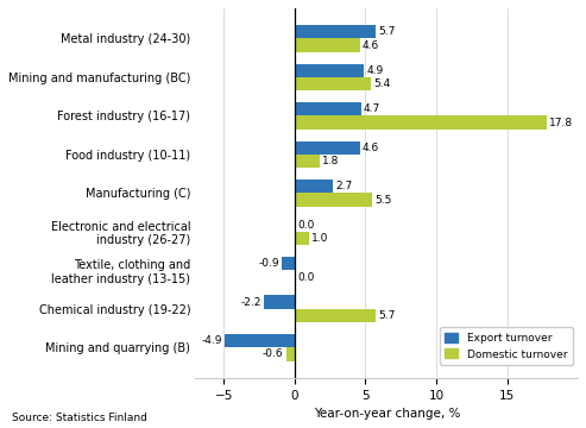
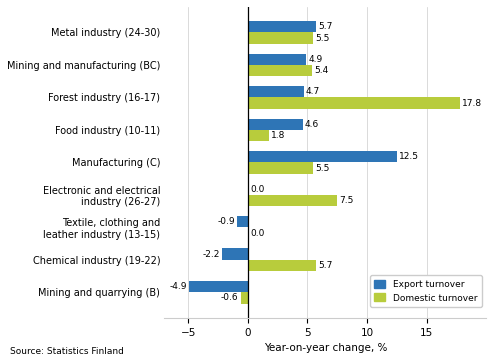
Domestic turnover/Metal industry (24-30): 4.6 -> 5.5
Export turnover/Manufacturing (C): 2.7 -> 12.5
Domestic turnover/Electronic and electrical industry (26-27): 1.0 -> 7.5
